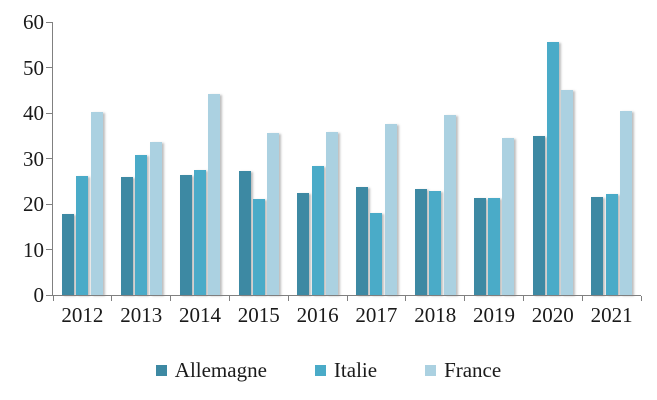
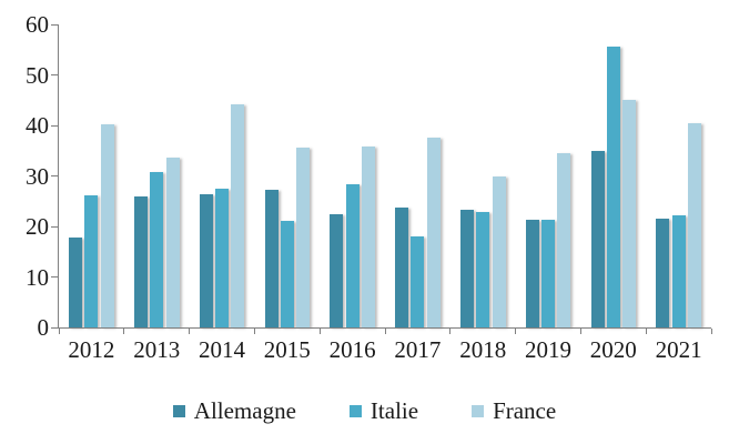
France/2018: 40 -> 30
